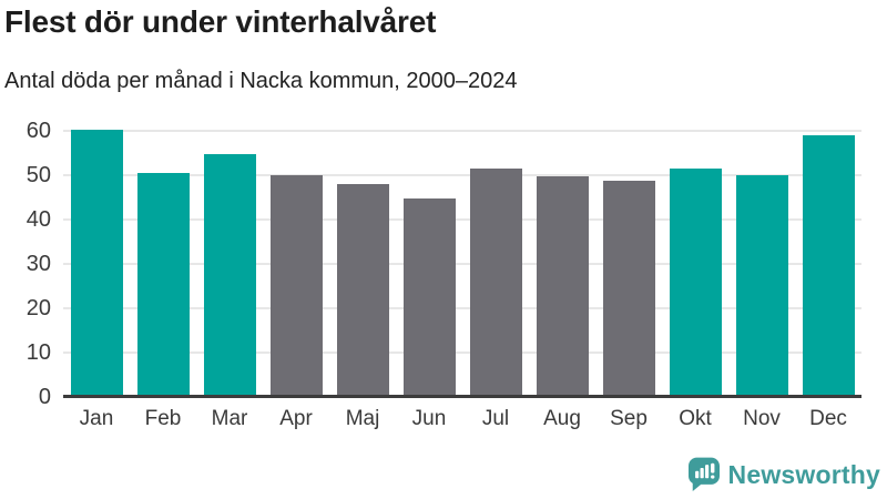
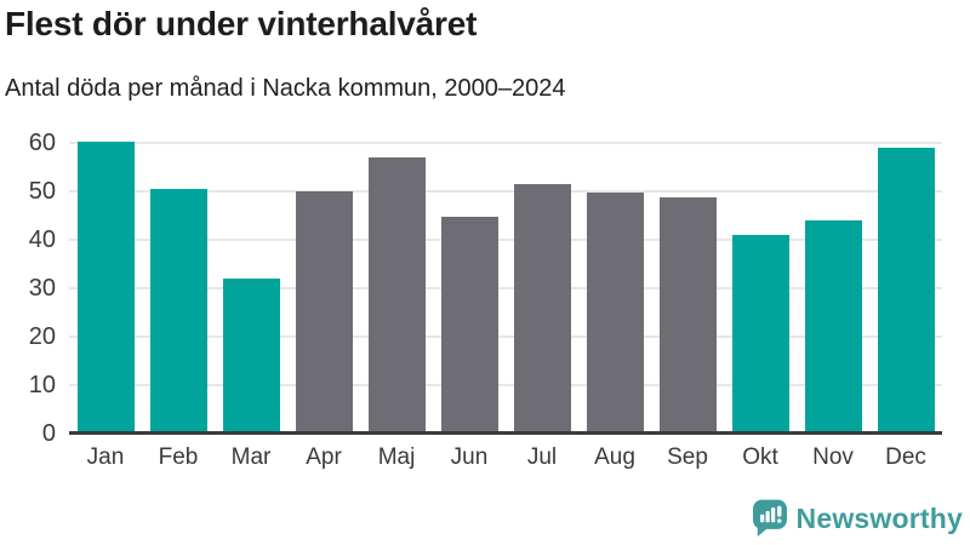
Mar: 55 -> 32
Maj: 48 -> 57
Okt: 52 -> 41
Nov: 50 -> 44
